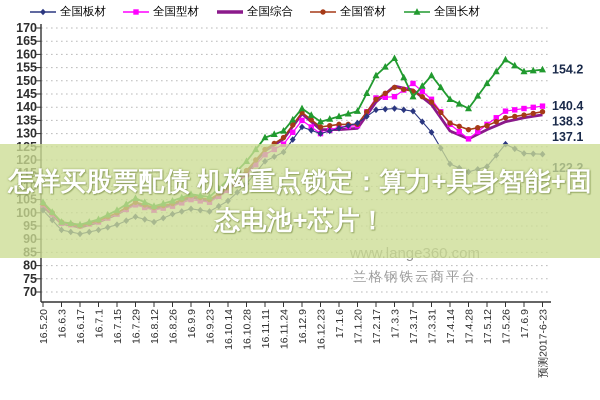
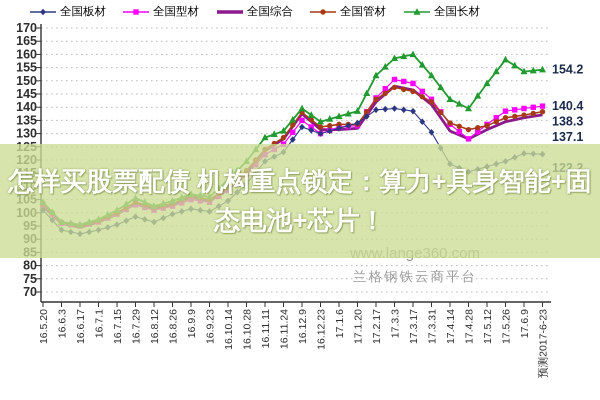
全国型材/17.3.3: 144 -> 150
全国长材/17.3.17: 144 -> 160
全国板材/17.5.26: 126 -> 120
